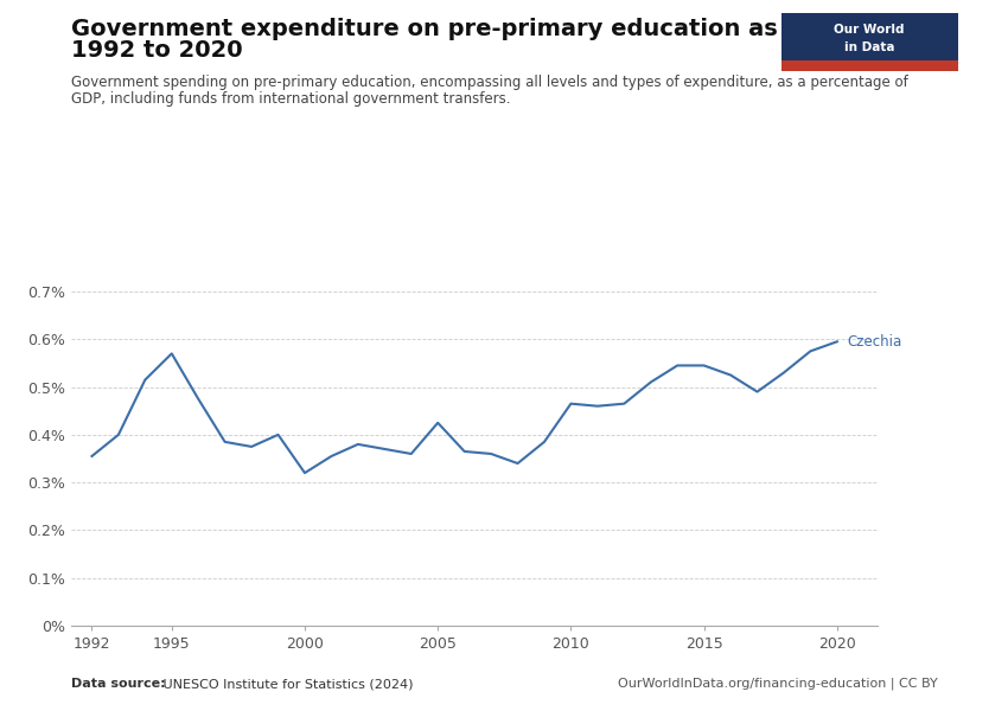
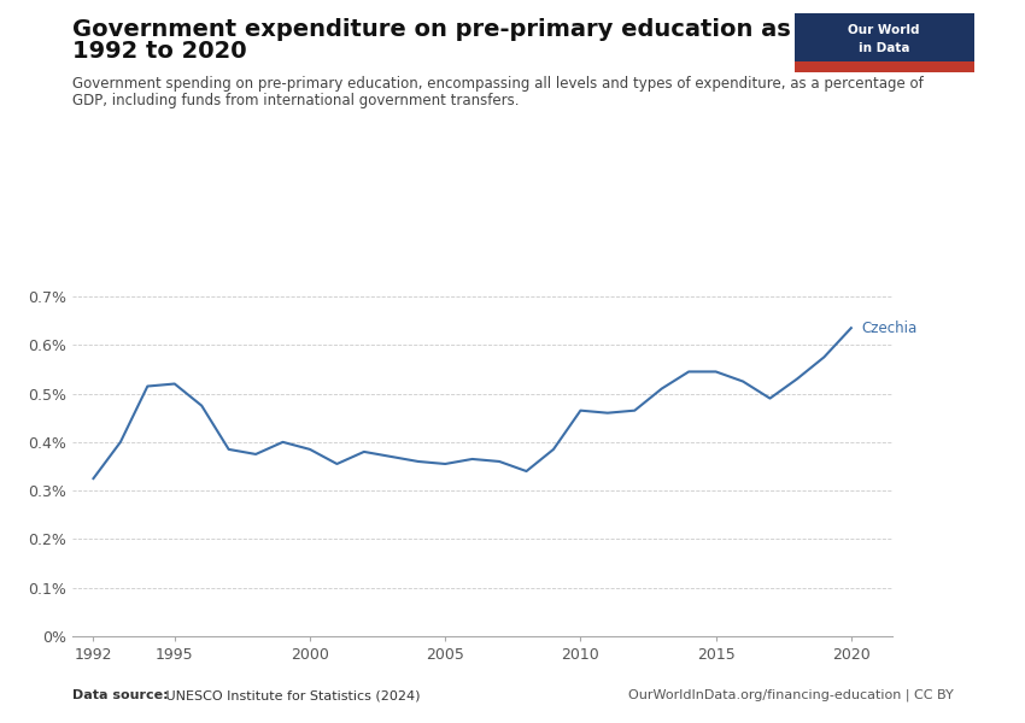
1992: 0.355% -> 0.325%
1995: 0.570% -> 0.520%
2000: 0.320% -> 0.385%
2005: 0.425% -> 0.355%
2020: 0.595% -> 0.635%
